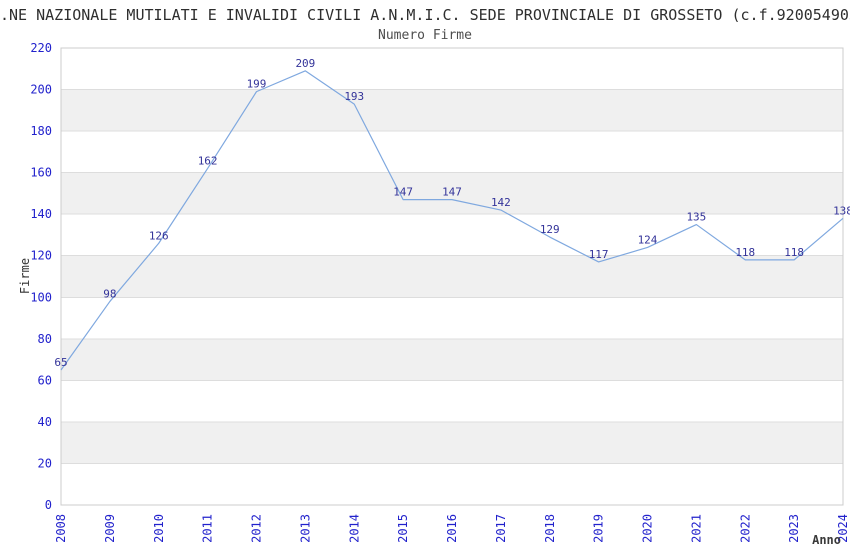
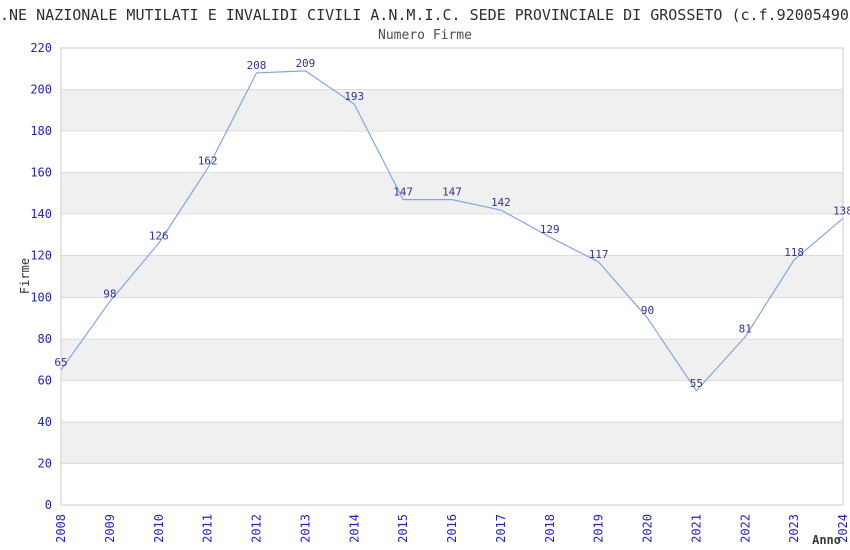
2012: 199 -> 208
2020: 124 -> 90
2021: 135 -> 55
2022: 118 -> 81
